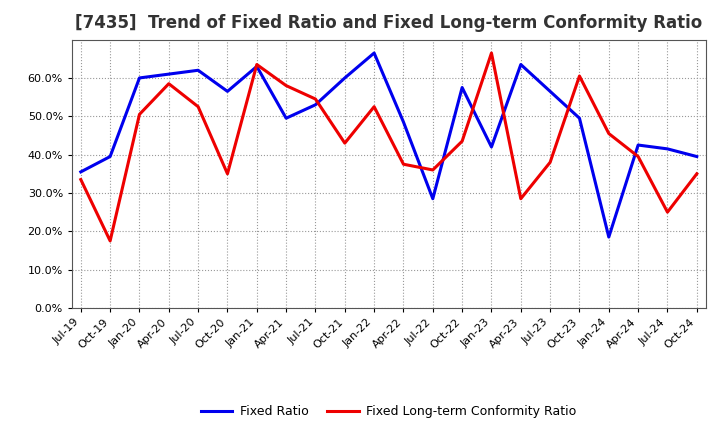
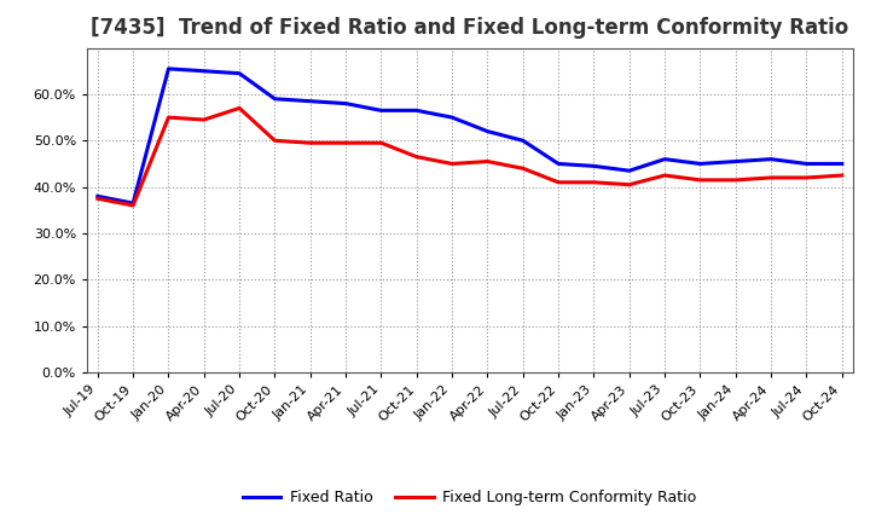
Fixed Ratio/Jul-19: 35.5% -> 38.0%
Fixed Long-term Conformity Ratio/Jul-19: 33.5% -> 37.5%
Fixed Ratio/Oct-19: 39.5% -> 36.5%
Fixed Long-term Conformity Ratio/Oct-19: 17.5% -> 36.0%
Fixed Ratio/Jan-20: 60.0% -> 65.5%
Fixed Long-term Conformity Ratio/Jan-20: 50.5% -> 55.0%
Fixed Ratio/Apr-20: 61.0% -> 65.0%
Fixed Long-term Conformity Ratio/Apr-20: 58.5% -> 54.5%
Fixed Ratio/Jul-20: 62.0% -> 64.5%
Fixed Long-term Conformity Ratio/Jul-20: 52.5% -> 57.0%
Fixed Ratio/Oct-20: 56.5% -> 59.0%
Fixed Long-term Conformity Ratio/Oct-20: 35.0% -> 50.0%
Fixed Ratio/Jan-21: 63.0% -> 58.5%
Fixed Long-term Conformity Ratio/Jan-21: 63.5% -> 49.5%
Fixed Ratio/Apr-21: 49.5% -> 58.0%
Fixed Long-term Conformity Ratio/Apr-21: 58.0% -> 49.5%
Fixed Ratio/Jul-21: 53.0% -> 56.5%
Fixed Long-term Conformity Ratio/Jul-21: 54.5% -> 49.5%
Fixed Ratio/Oct-21: 60.0% -> 56.5%
Fixed Long-term Conformity Ratio/Oct-21: 43.0% -> 46.5%
Fixed Ratio/Jan-22: 66.5% -> 55.0%
Fixed Long-term Conformity Ratio/Jan-22: 52.5% -> 45.0%
Fixed Ratio/Apr-22: 48.5% -> 52.0%
Fixed Long-term Conformity Ratio/Apr-22: 37.5% -> 45.5%
Fixed Ratio/Jul-22: 28.5% -> 50.0%
Fixed Long-term Conformity Ratio/Jul-22: 36.0% -> 44.0%
Fixed Ratio/Oct-22: 57.5% -> 45.0%
Fixed Long-term Conformity Ratio/Oct-22: 43.5% -> 41.0%
Fixed Ratio/Jan-23: 42.0% -> 44.5%
Fixed Long-term Conformity Ratio/Jan-23: 66.5% -> 41.0%
Fixed Ratio/Apr-23: 63.5% -> 43.5%
Fixed Long-term Conformity Ratio/Apr-23: 28.5% -> 40.5%
Fixed Ratio/Jul-23: 56.5% -> 46.0%
Fixed Long-term Conformity Ratio/Jul-23: 38.0% -> 42.5%
Fixed Ratio/Oct-23: 49.5% -> 45.0%
Fixed Long-term Conformity Ratio/Oct-23: 60.5% -> 41.5%
Fixed Ratio/Jan-24: 18.5% -> 45.5%
Fixed Long-term Conformity Ratio/Jan-24: 45.5% -> 41.5%
Fixed Ratio/Apr-24: 42.5% -> 46.0%
Fixed Long-term Conformity Ratio/Apr-24: 39.5% -> 42.0%
Fixed Ratio/Jul-24: 41.5% -> 45.0%
Fixed Long-term Conformity Ratio/Jul-24: 25.0% -> 42.0%
Fixed Ratio/Oct-24: 39.5% -> 45.0%
Fixed Long-term Conformity Ratio/Oct-24: 35.0% -> 42.5%
